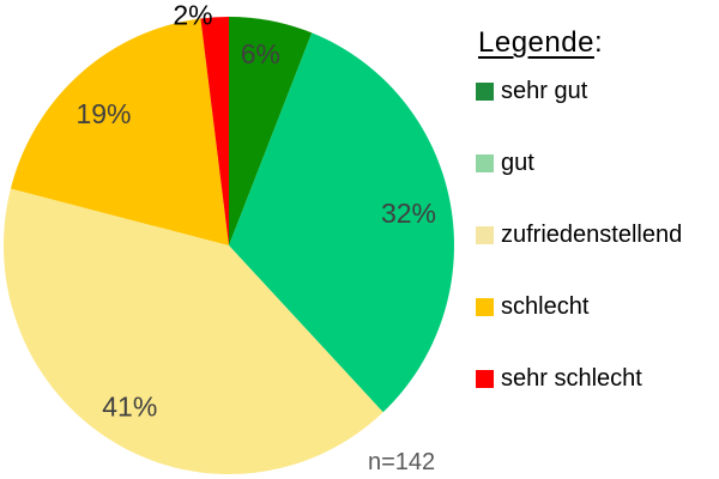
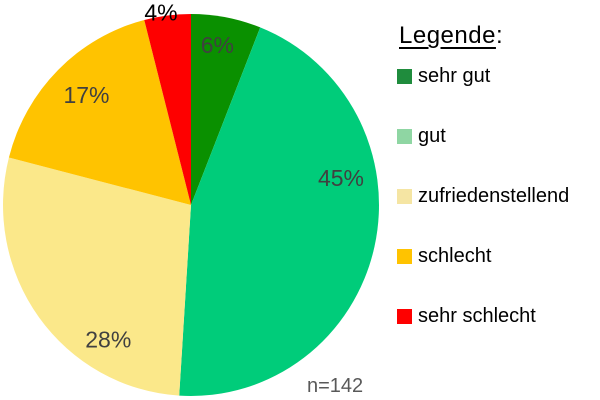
gut: 32% -> 45%
zufriedenstellend: 41% -> 28%
schlecht: 19% -> 17%
sehr schlecht: 2% -> 4%
